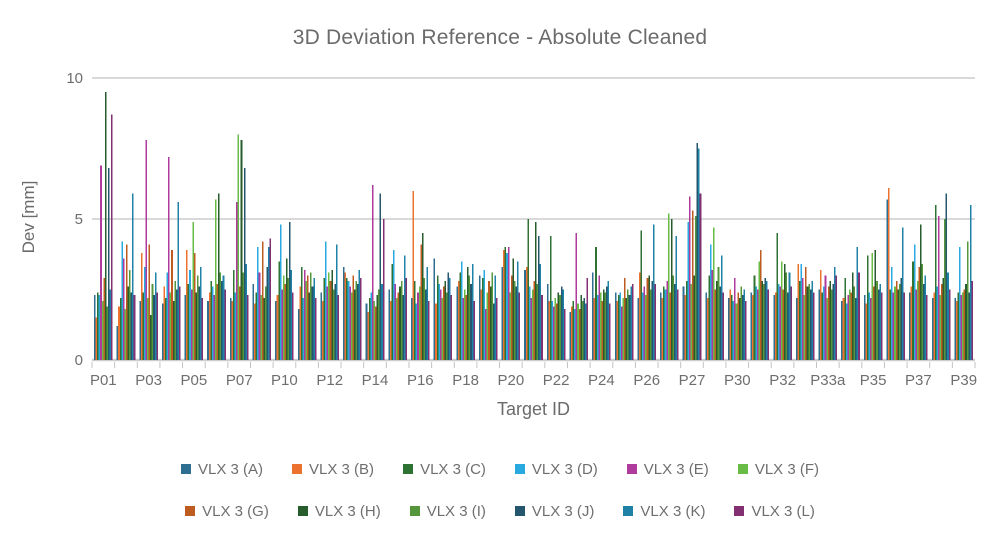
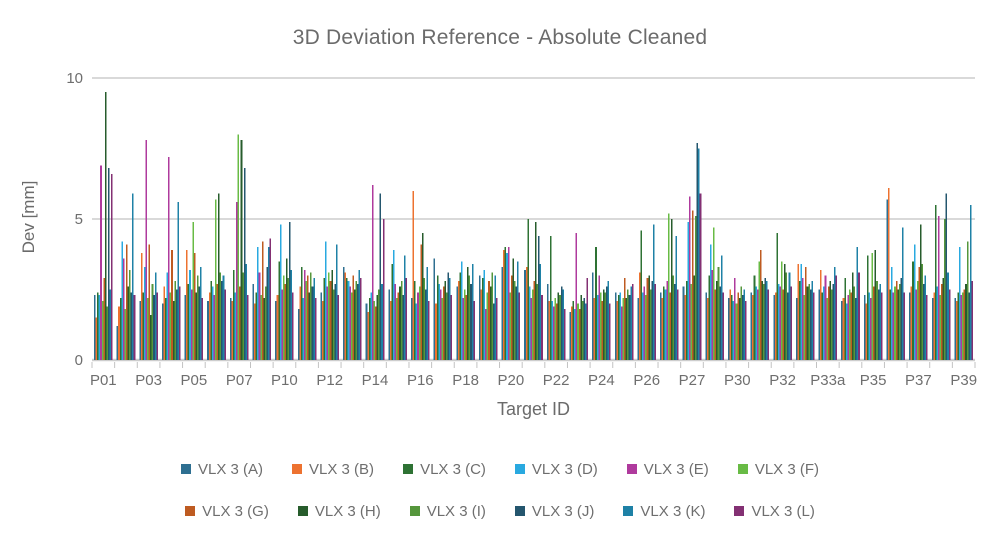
VLX 3 (L)/P01: 8.7 -> 6.6
